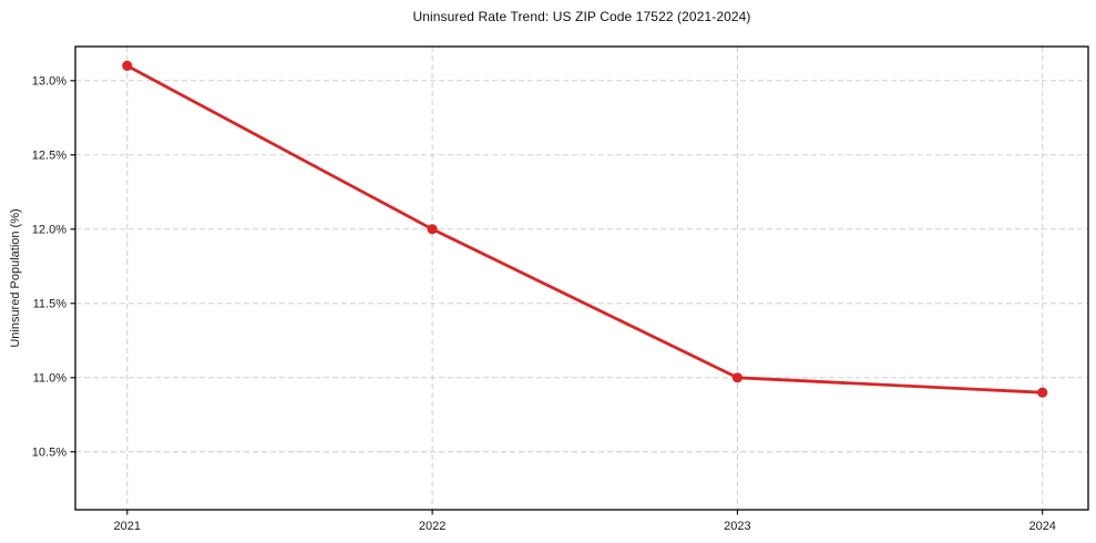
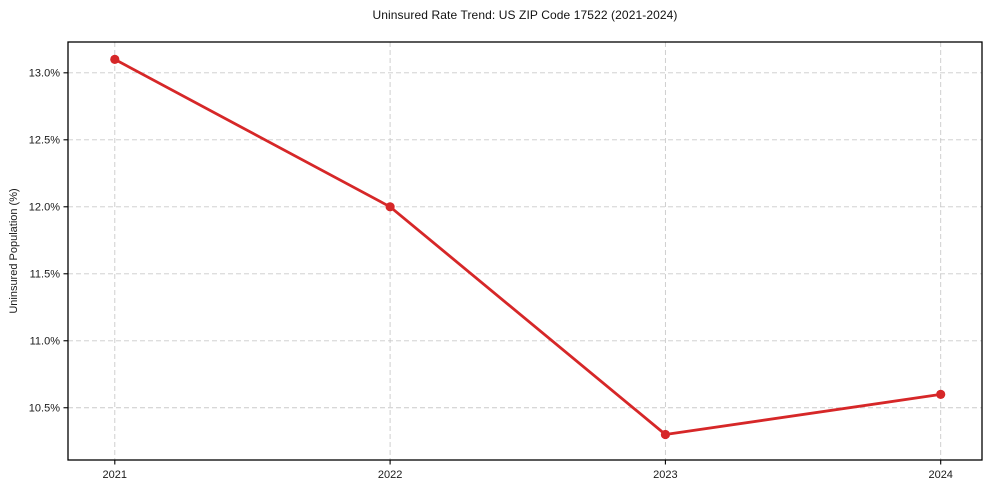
2023: 11.0% -> 10.3%
2024: 10.9% -> 10.6%
